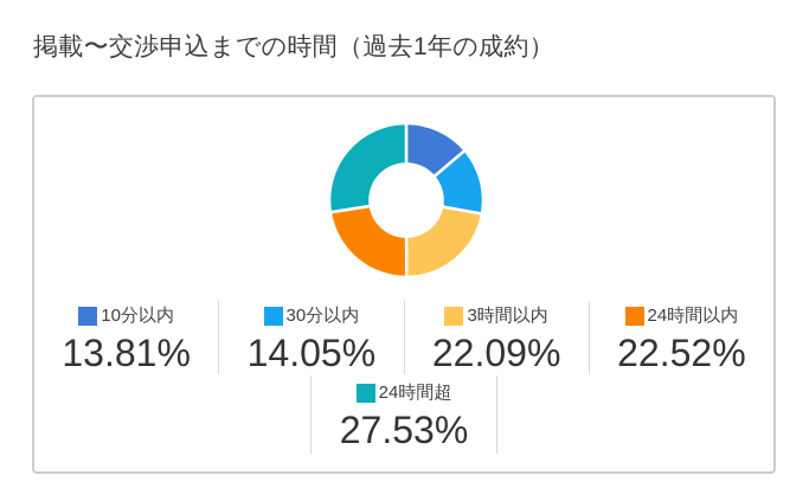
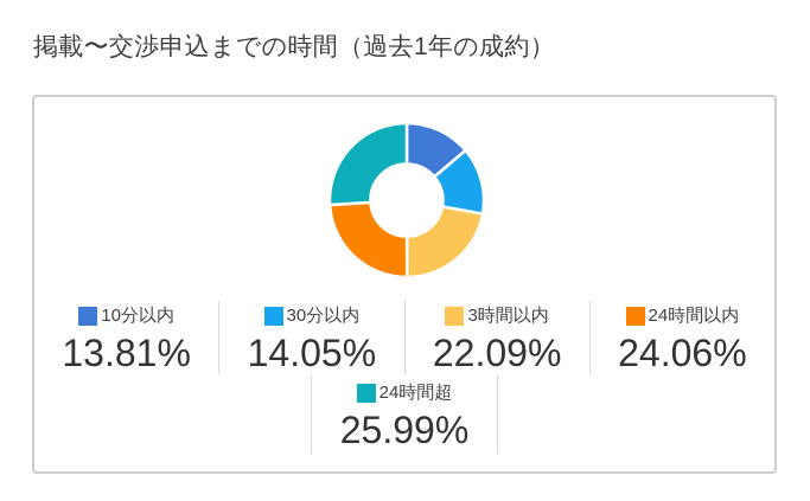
24時間以内: 22.52% -> 24.06%
24時間超: 27.53% -> 25.99%
